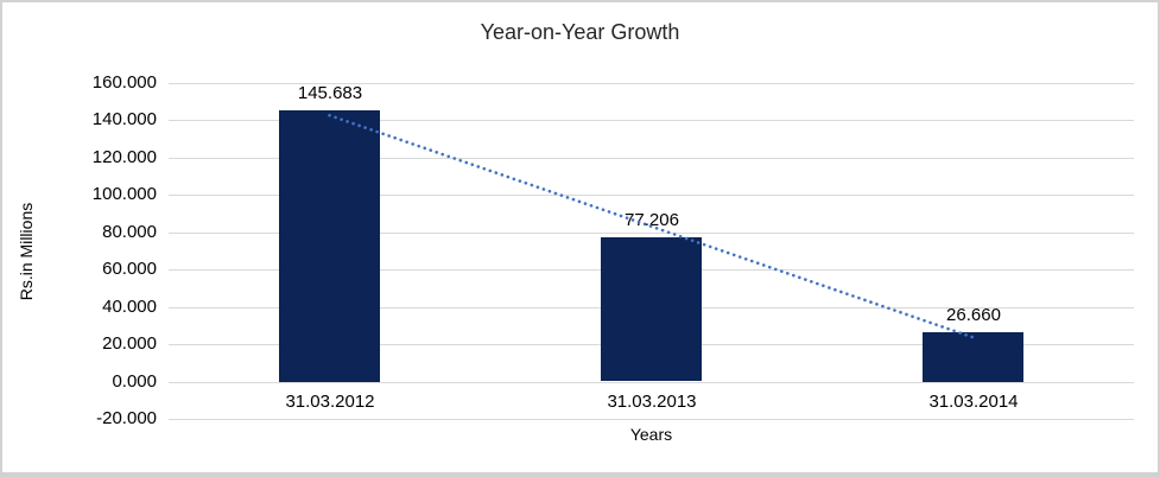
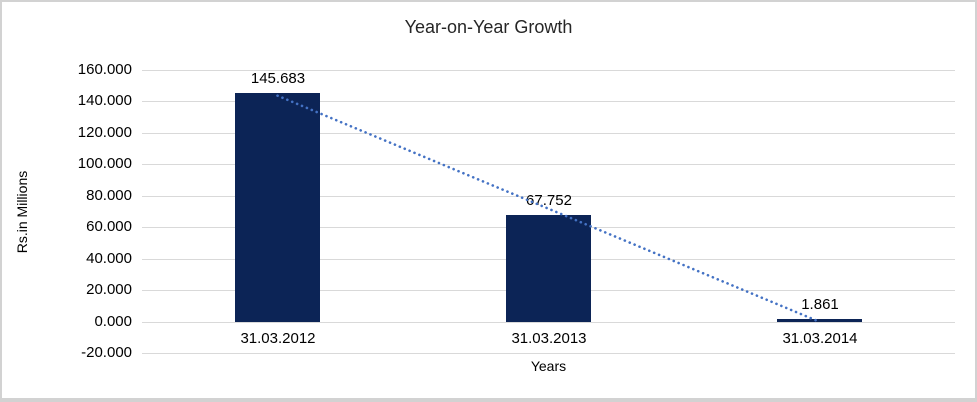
31.03.2013: 77.206 -> 67.752
31.03.2014: 26.660 -> 1.861
